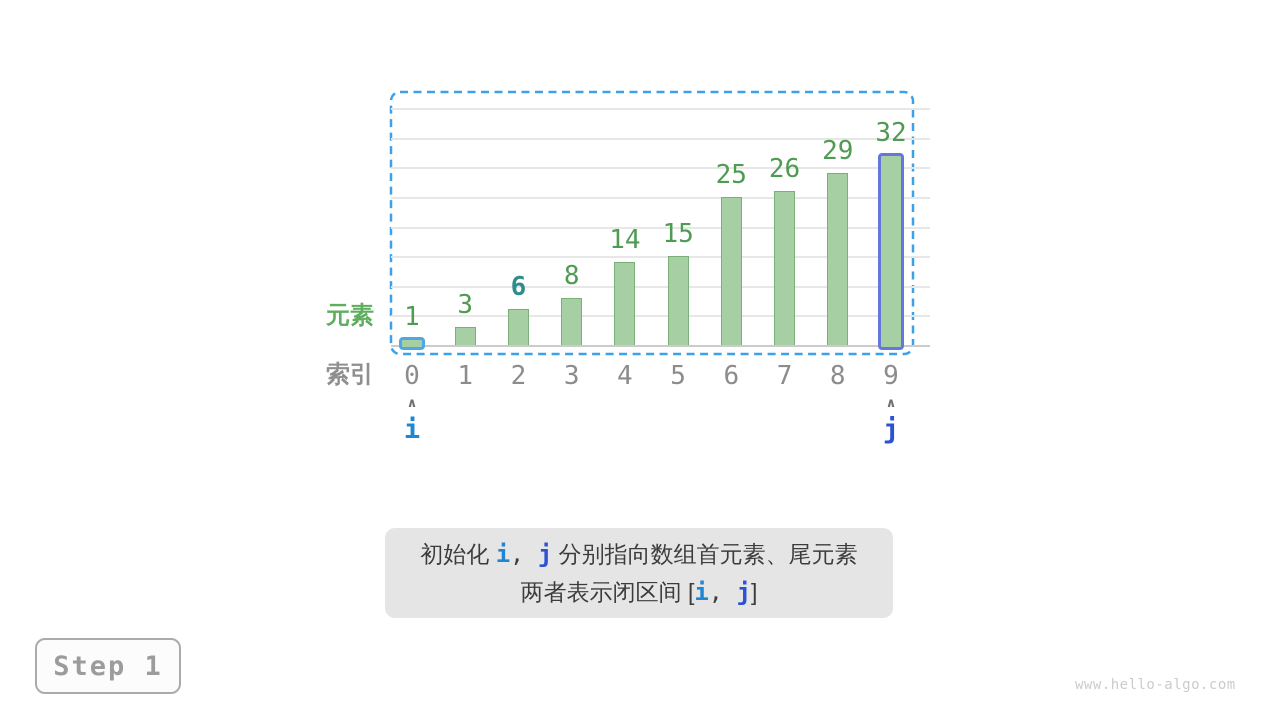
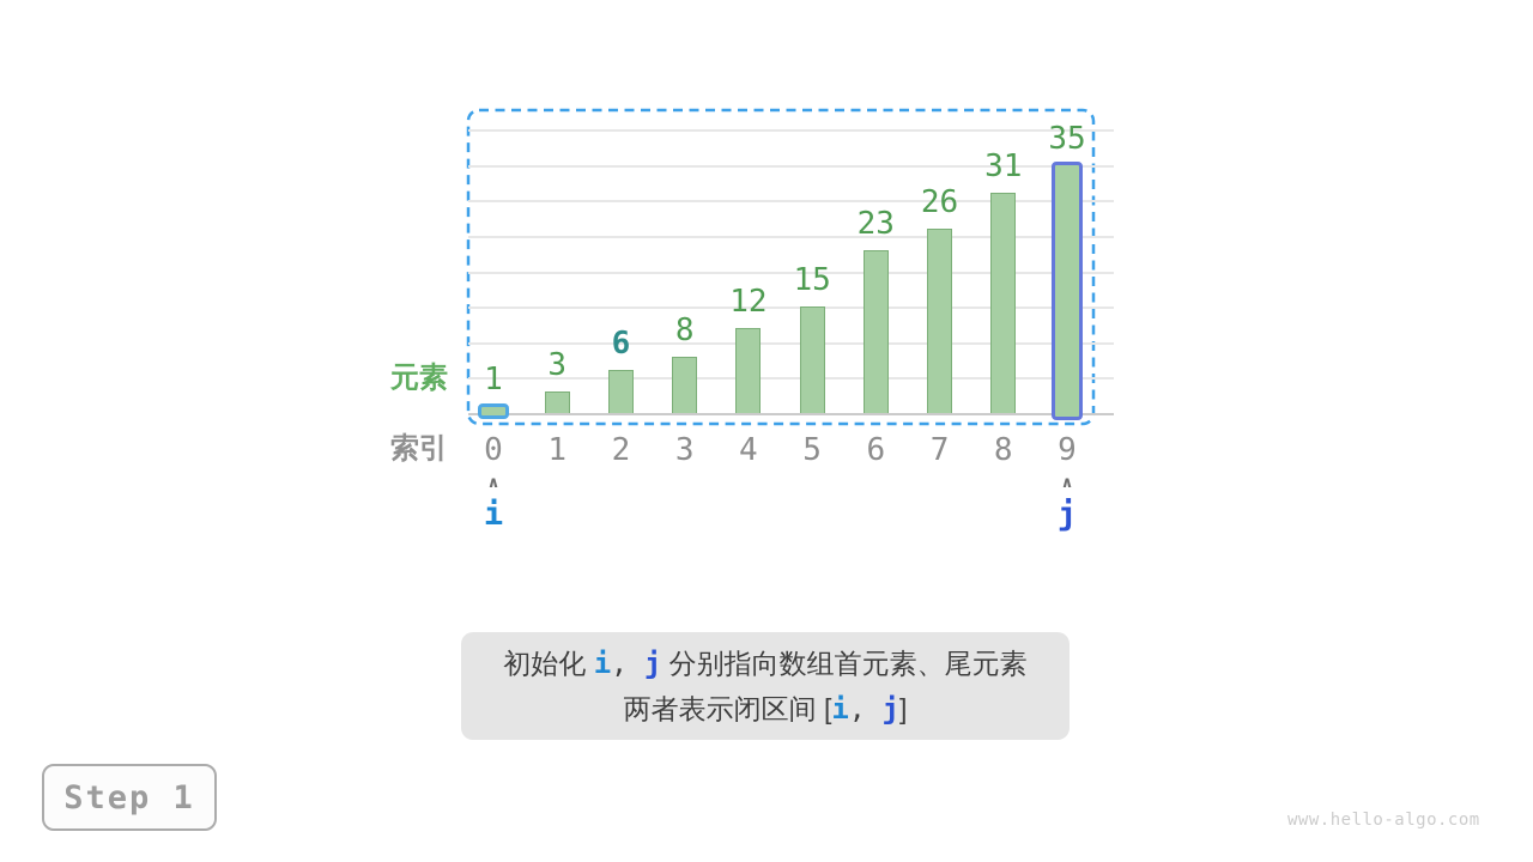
4: 14 -> 12
6: 25 -> 23
8: 29 -> 31
9: 32 -> 35
